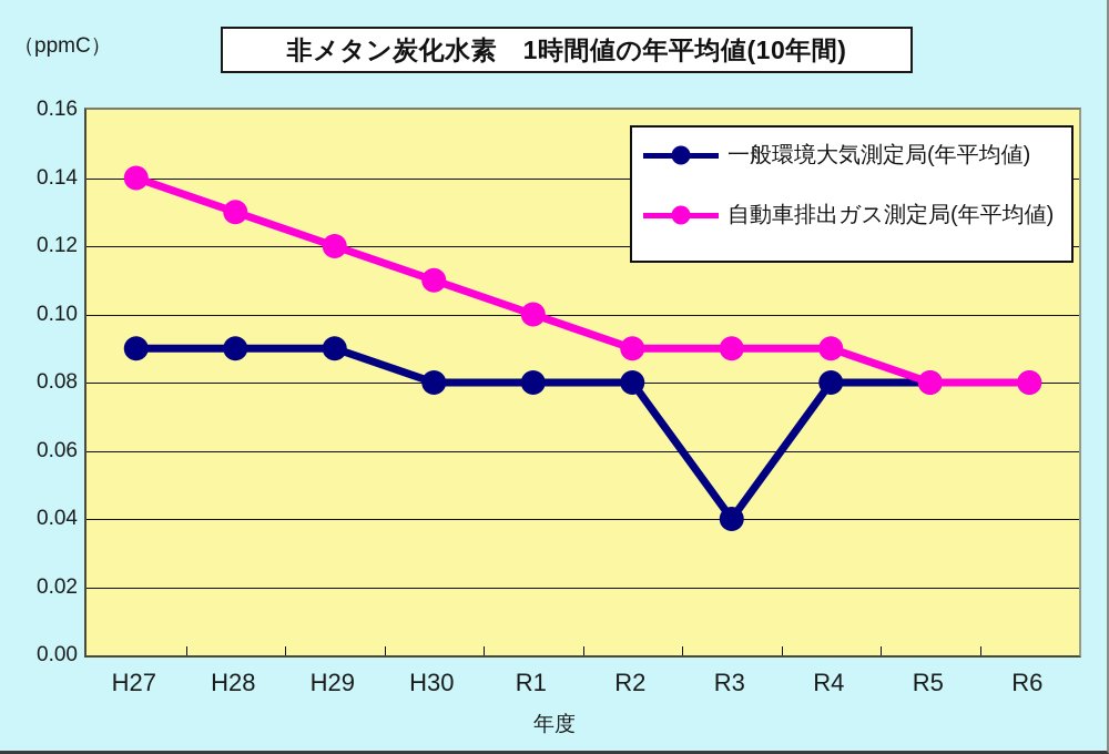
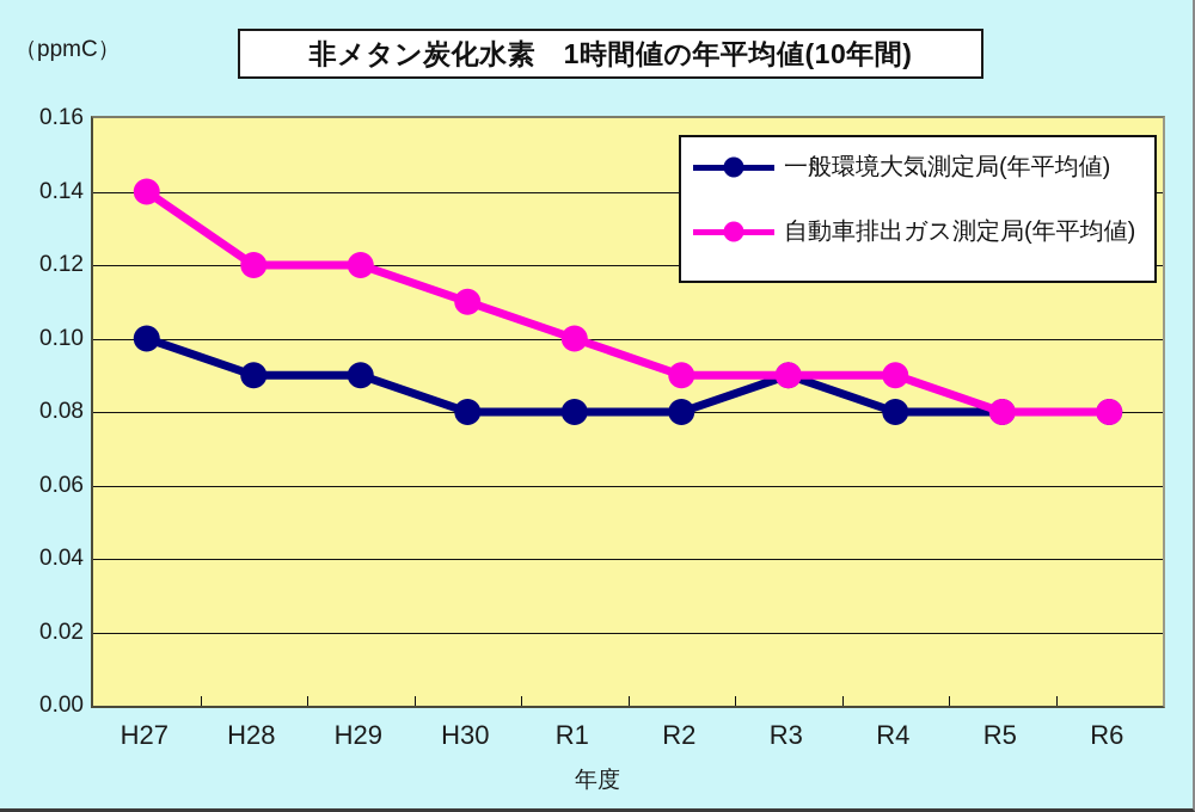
一般環境大気測定局(年平均値)/H27: 0.09 -> 0.10
自動車排出ガス測定局(年平均値)/H28: 0.13 -> 0.12
一般環境大気測定局(年平均値)/R3: 0.04 -> 0.09
